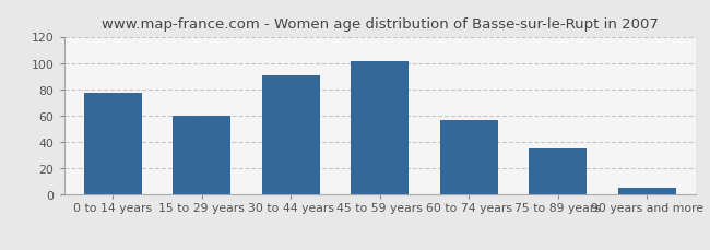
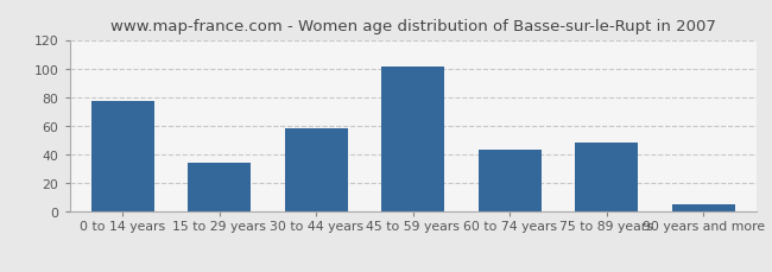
15 to 29 years: 60 -> 34
30 to 44 years: 91 -> 58
60 to 74 years: 57 -> 43
75 to 89 years: 35 -> 48
